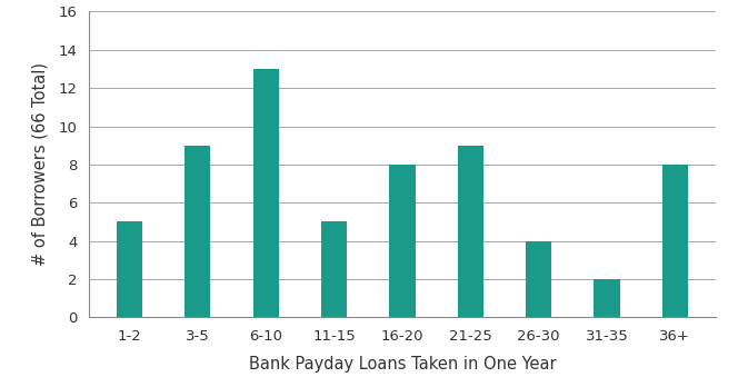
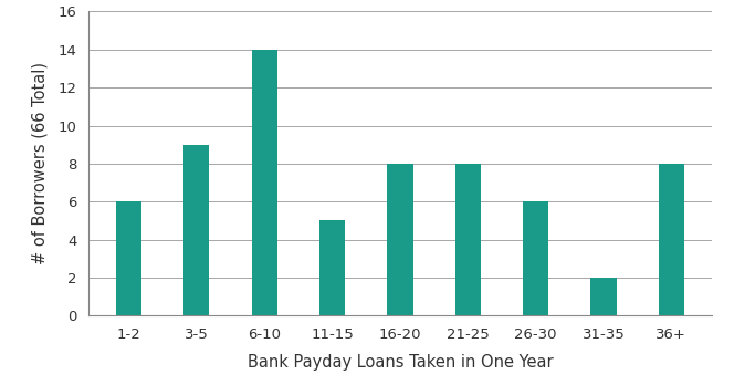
1-2: 5 -> 6
6-10: 13 -> 14
21-25: 9 -> 8
26-30: 4 -> 6
